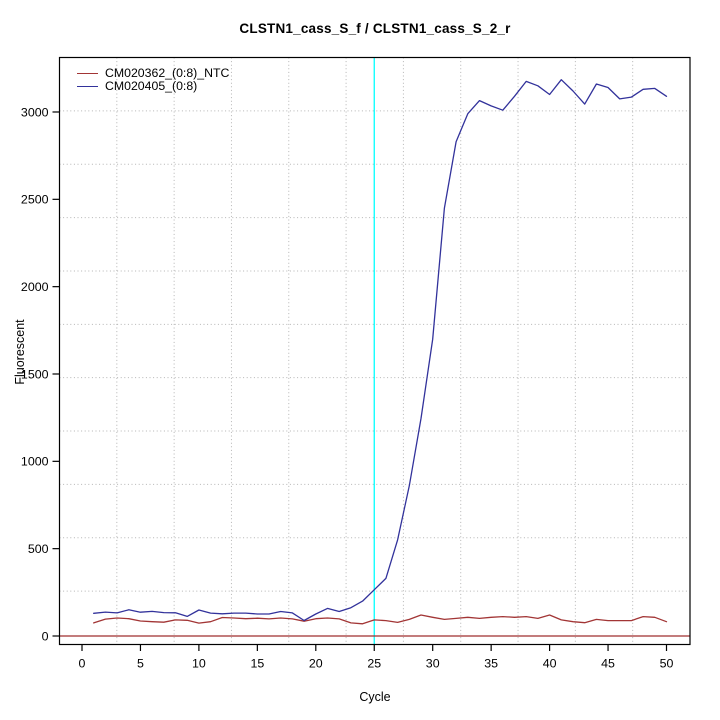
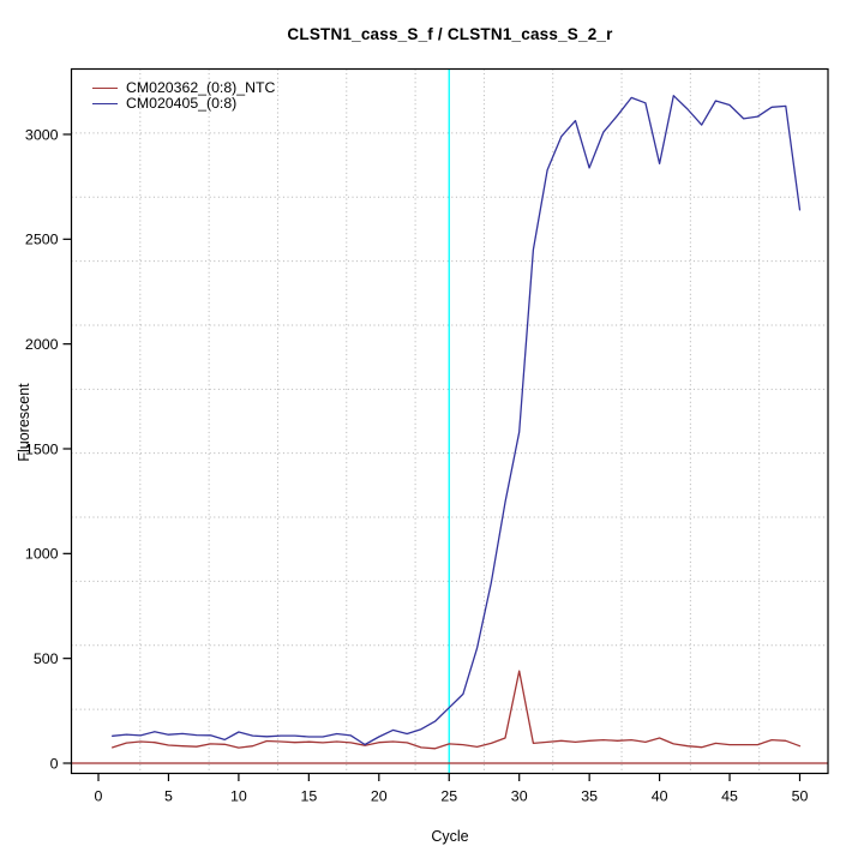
CM020362_(0:8)_NTC/30: 110 -> 440
CM020405_(0:8)/30: 1700 -> 1580
CM020405_(0:8)/35: 3040 -> 2840
CM020405_(0:8)/40: 3100 -> 2860
CM020405_(0:8)/50: 3090 -> 2640
